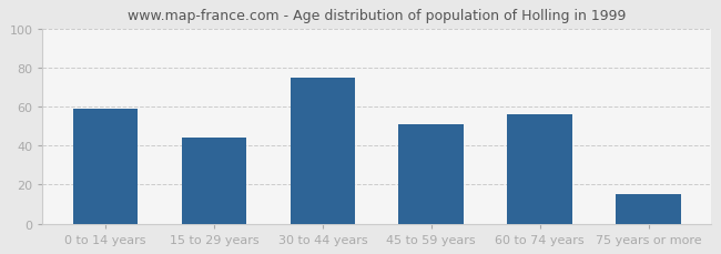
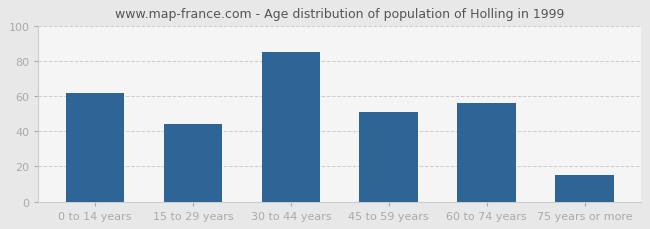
0 to 14 years: 59 -> 62
30 to 44 years: 75 -> 85
